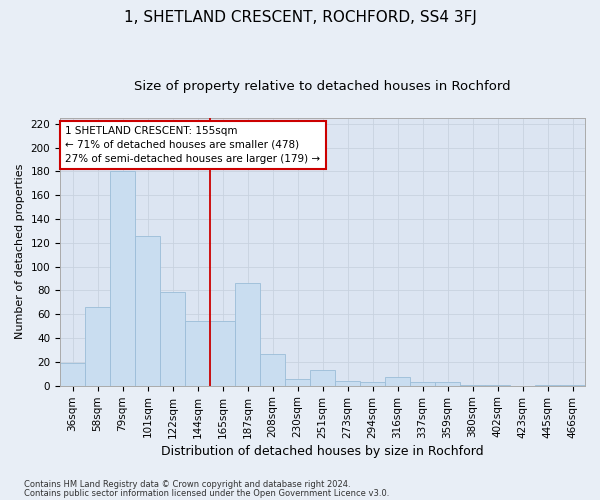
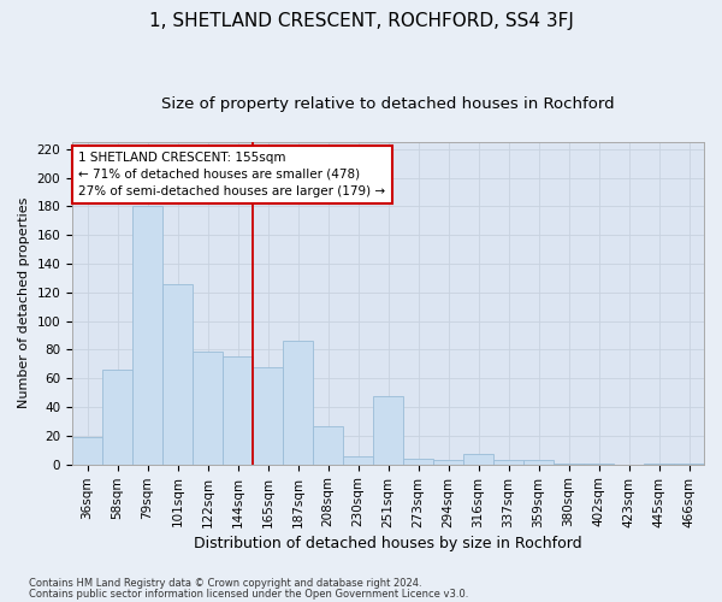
144sqm: 54 -> 75
165sqm: 54 -> 68
251sqm: 13 -> 48
